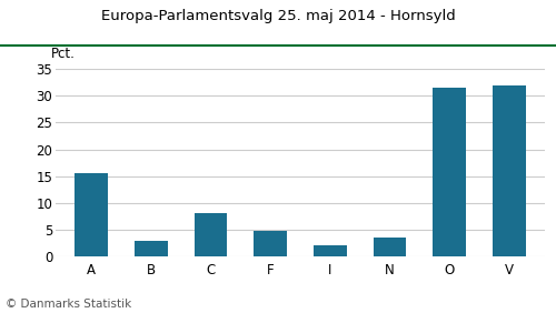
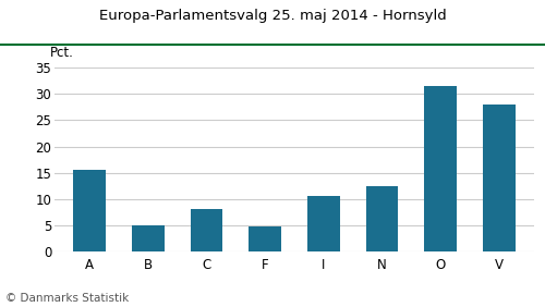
B: 3.0 -> 5.0
I: 2.2 -> 10.5
N: 3.5 -> 12.5
V: 32.0 -> 28.0
